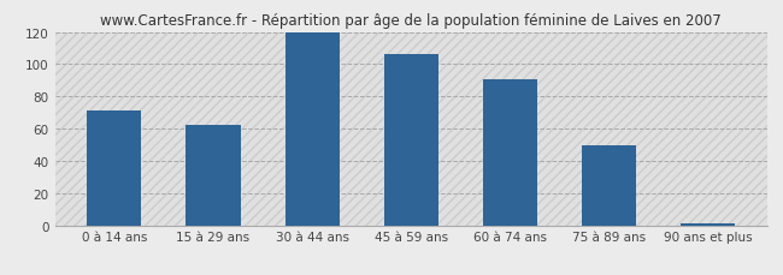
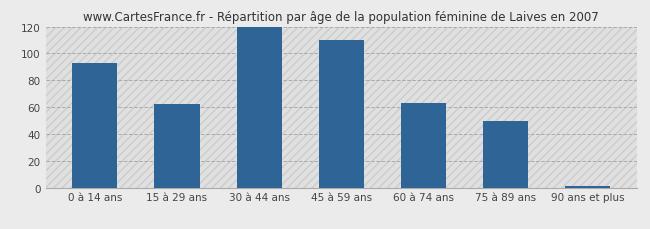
0 à 14 ans: 71 -> 93
45 à 59 ans: 106 -> 110
60 à 74 ans: 91 -> 63
